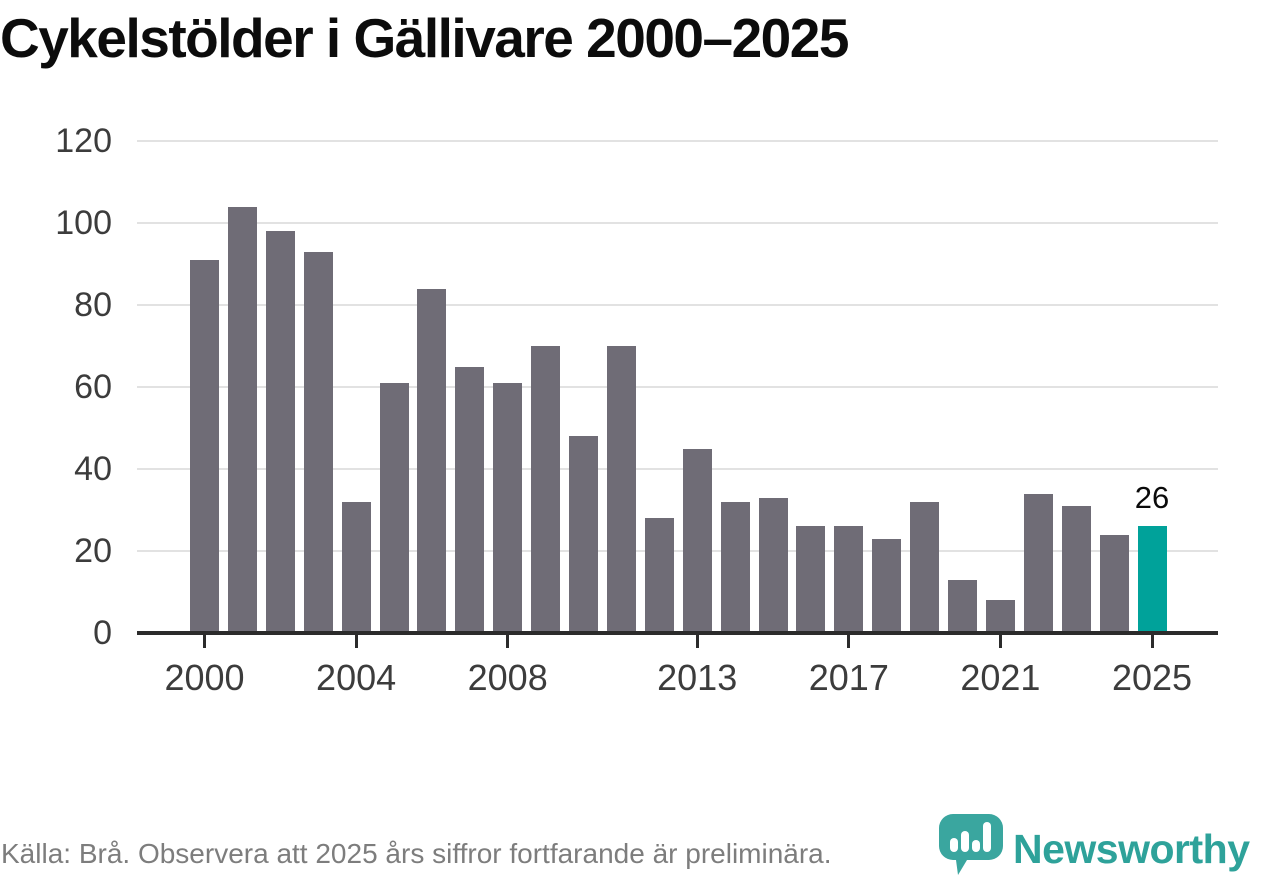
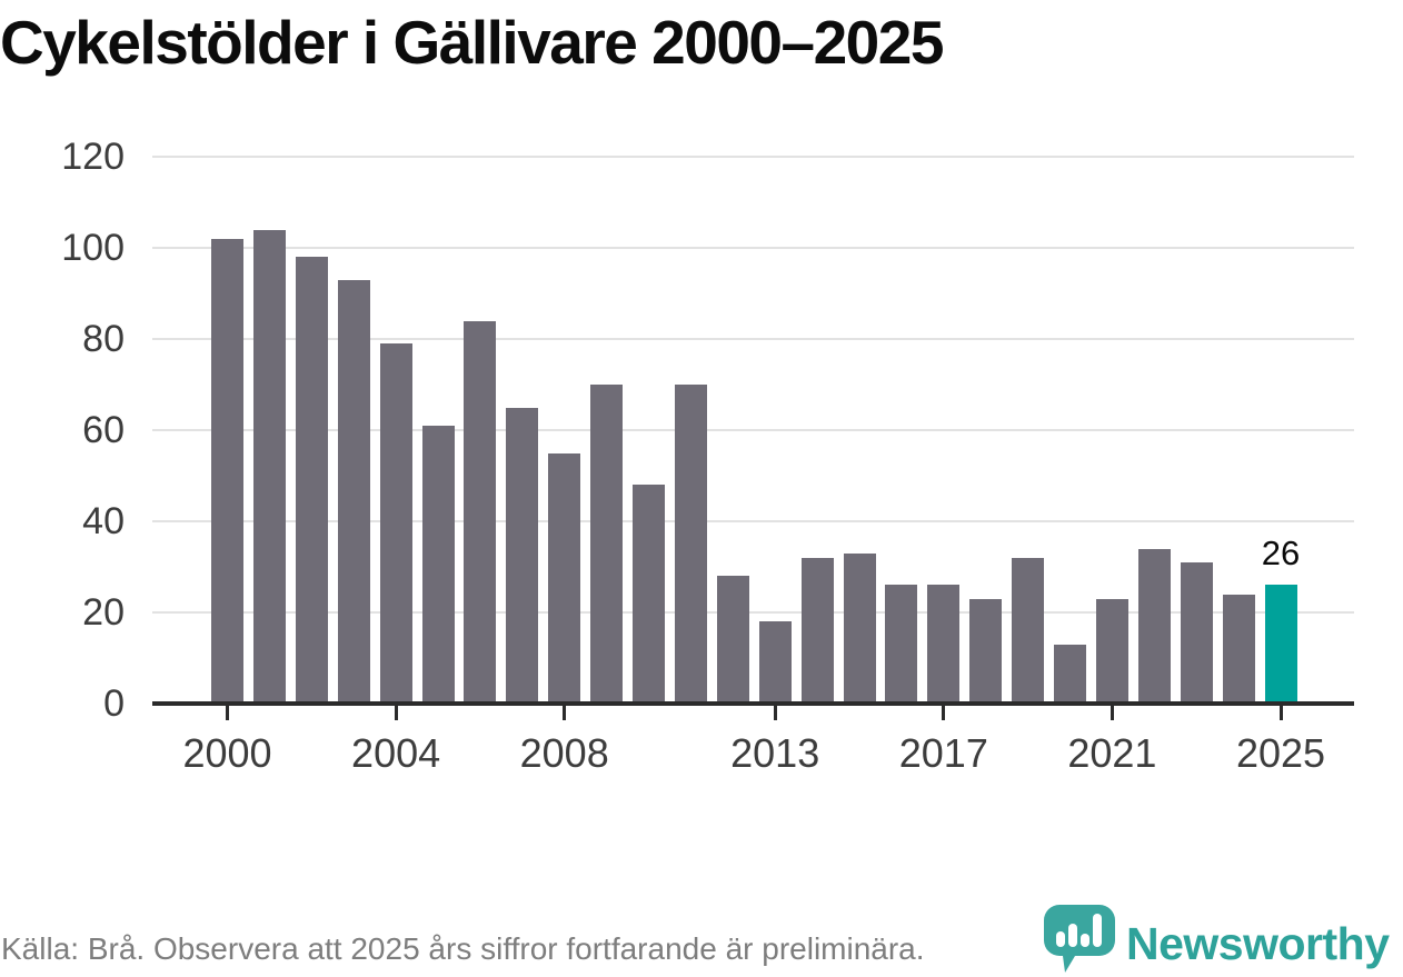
2000: 91 -> 102
2004: 32 -> 79
2008: 61 -> 55
2013: 45 -> 18
2021: 8 -> 23
